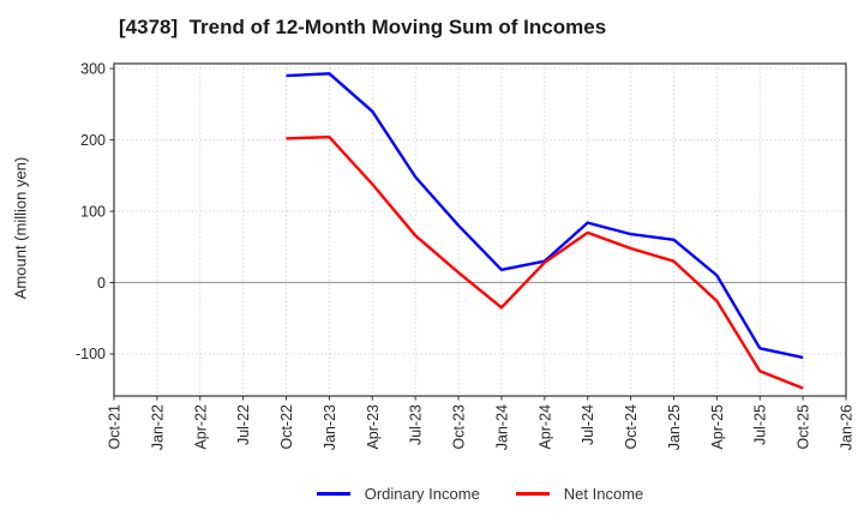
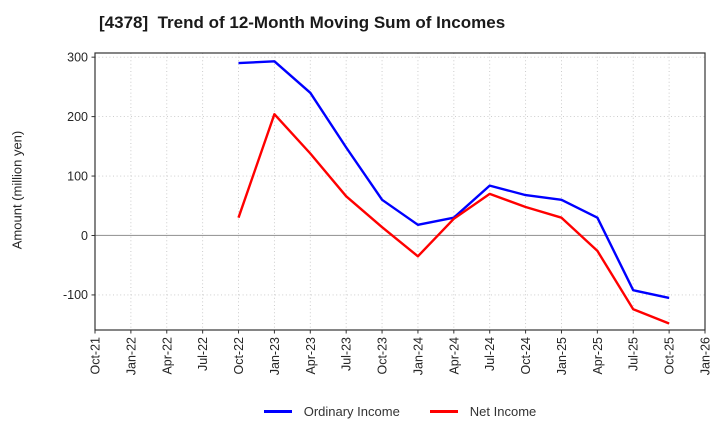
Net Income/Oct-22: 200 -> 30
Ordinary Income/Oct-23: 80 -> 60
Ordinary Income/Apr-25: 10 -> 30
